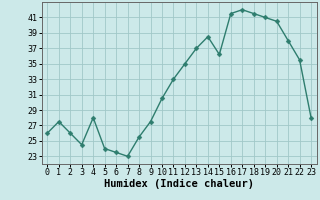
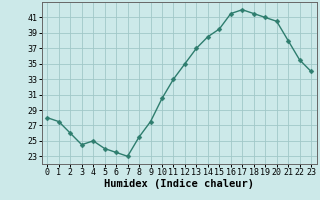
0: 26.0 -> 28.0
4: 28.0 -> 25.0
15: 36.2 -> 39.5
23: 28.0 -> 34.0
